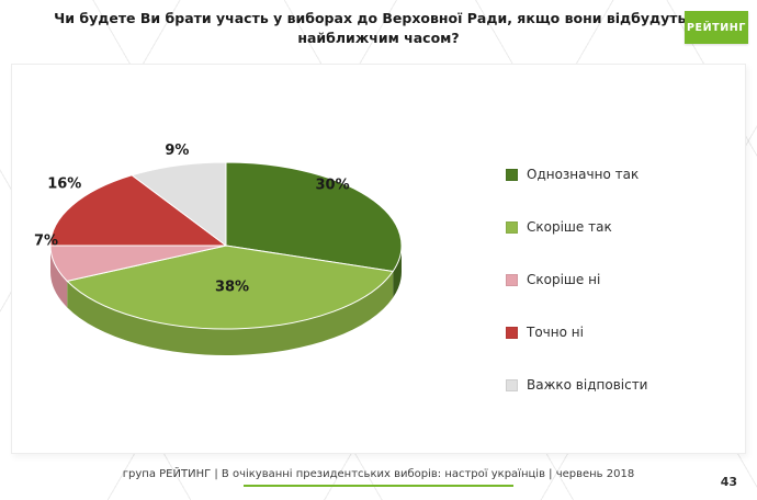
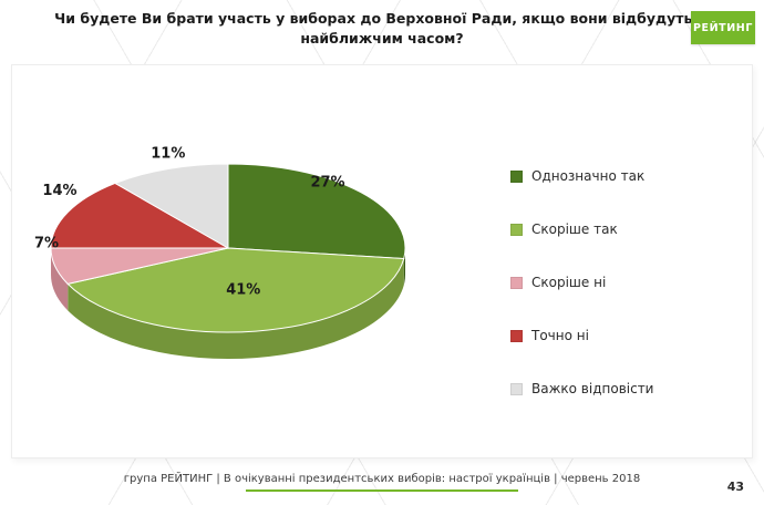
Однозначно так: 30% -> 27%
Скоріше так: 38% -> 41%
Точно ні: 16% -> 14%
Важко відповісти: 9% -> 11%
